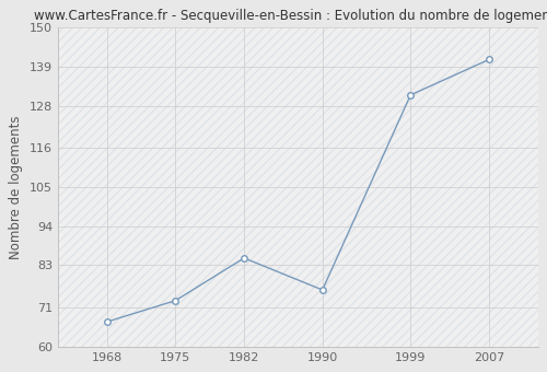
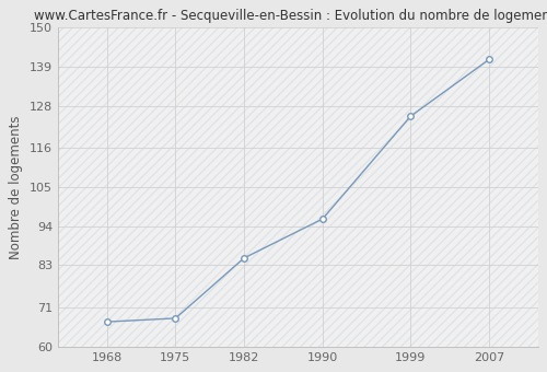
1975: 73 -> 68
1990: 76 -> 96
1999: 131 -> 125
